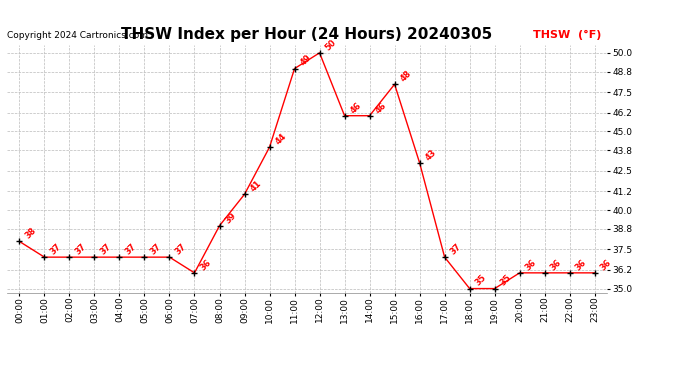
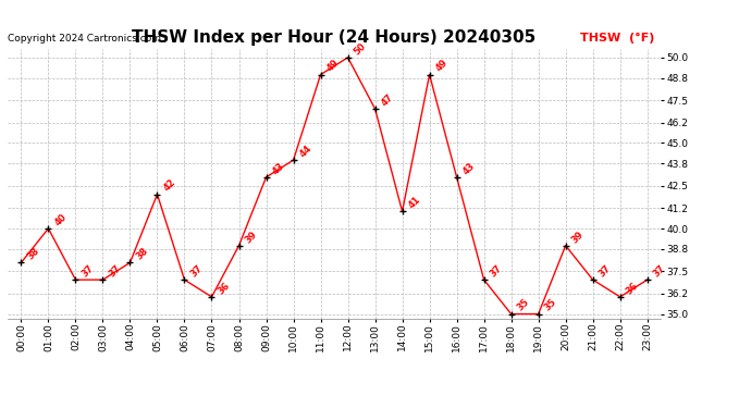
01:00: 37 -> 40
04:00: 37 -> 38
05:00: 37 -> 42
09:00: 41 -> 43
13:00: 46 -> 47
14:00: 46 -> 41
15:00: 48 -> 49
20:00: 36 -> 39
21:00: 36 -> 37
23:00: 36 -> 37
